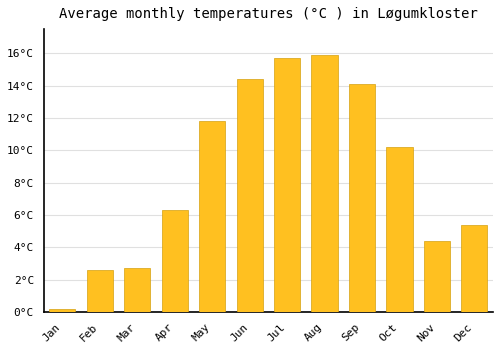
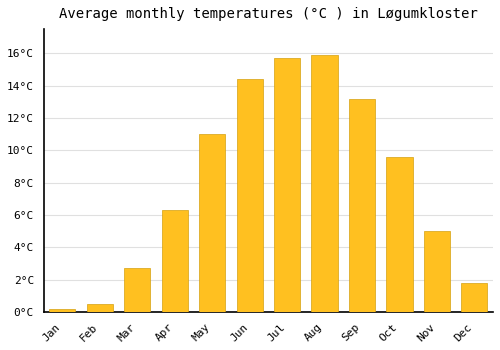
Feb: 2.6°C -> 0.5°C
May: 11.8°C -> 11.0°C
Sep: 14.1°C -> 13.2°C
Oct: 10.2°C -> 9.6°C
Nov: 4.4°C -> 5.0°C
Dec: 5.4°C -> 1.8°C
